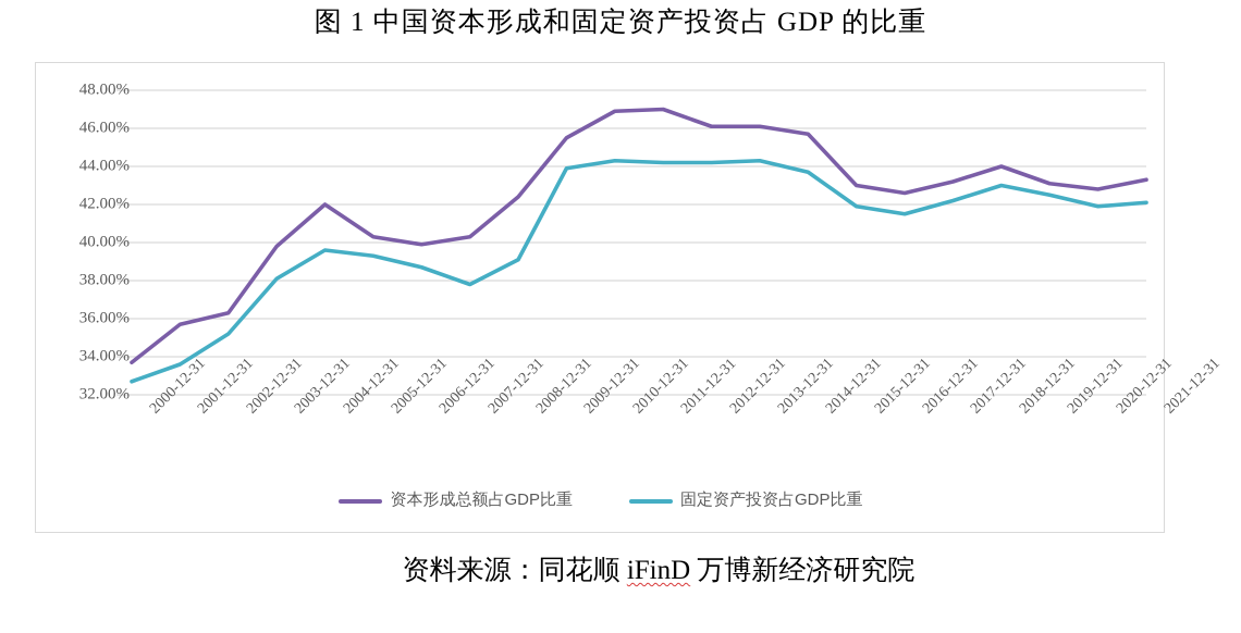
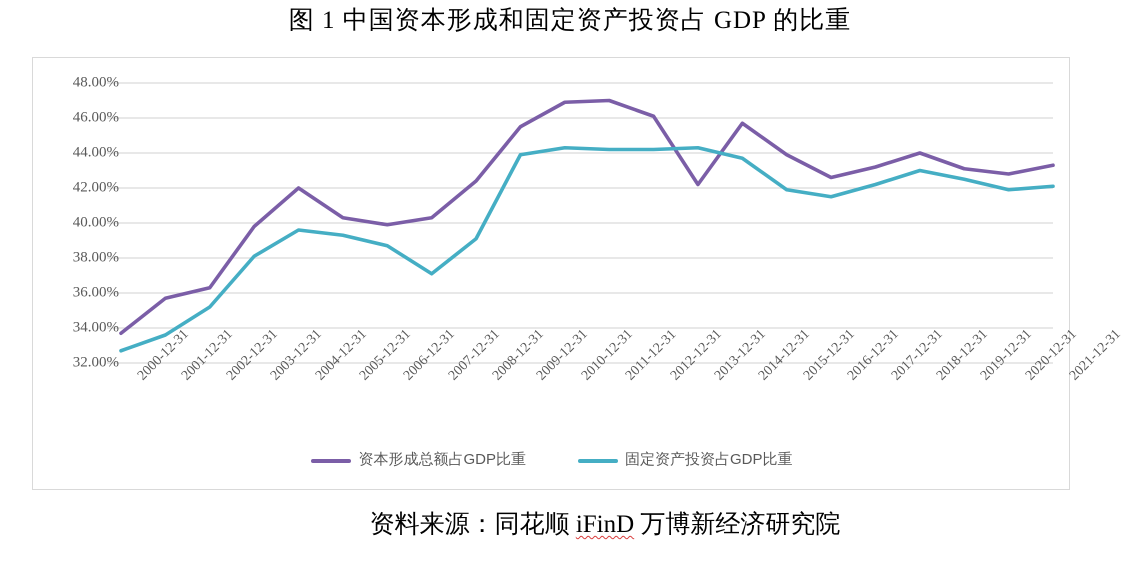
固定资产投资占GDP比重/2007-12-31: 37.8% -> 37.1%
资本形成总额占GDP比重/2013-12-31: 46.1% -> 42.2%
资本形成总额占GDP比重/2015-12-31: 43.0% -> 43.9%
